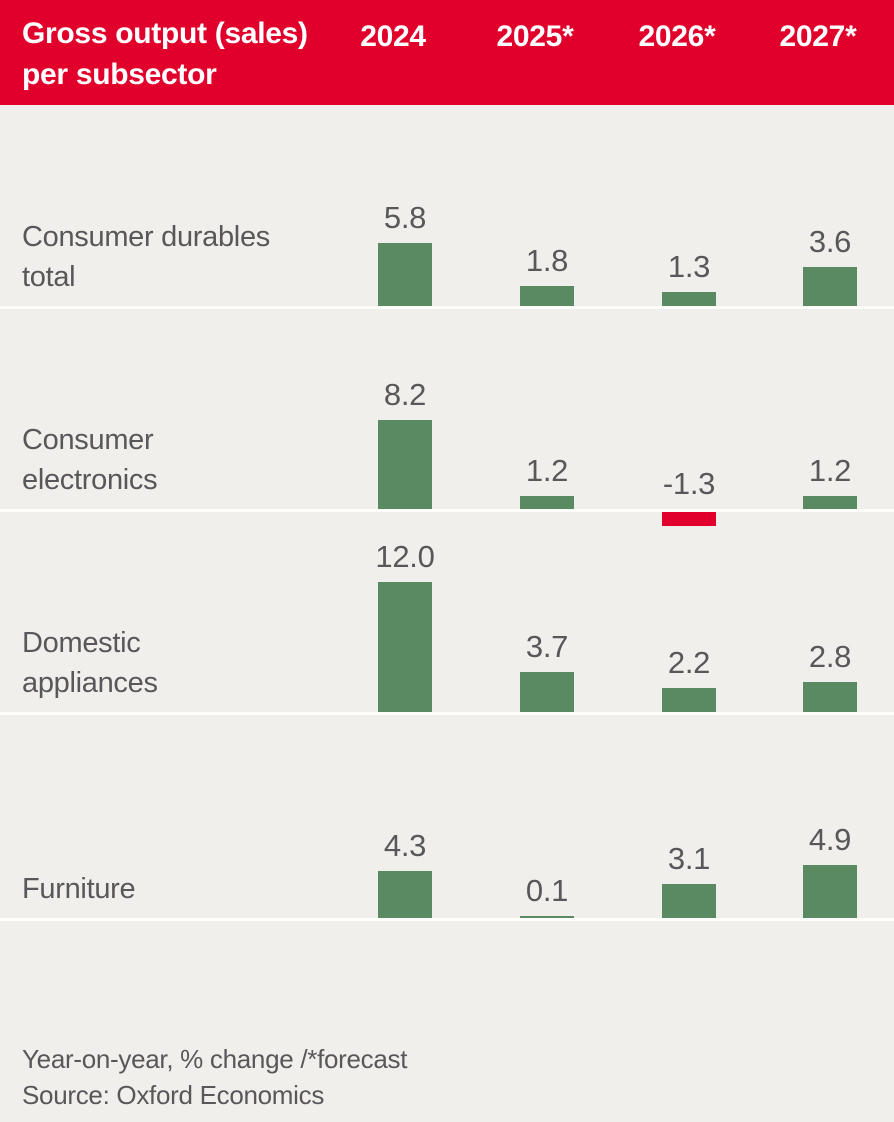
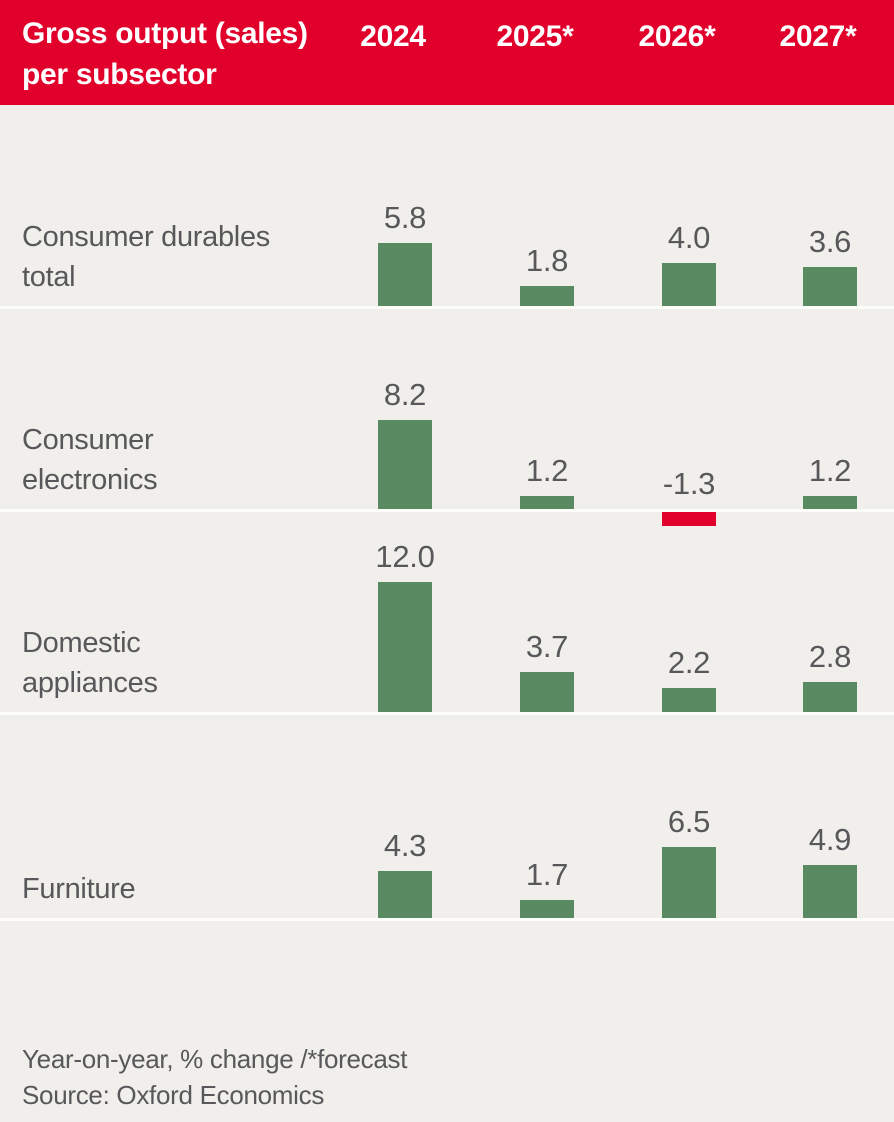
Furniture/2025*: 0.1 -> 1.7
Consumer durables total/2026*: 1.3 -> 4.0
Furniture/2026*: 3.1 -> 6.5
